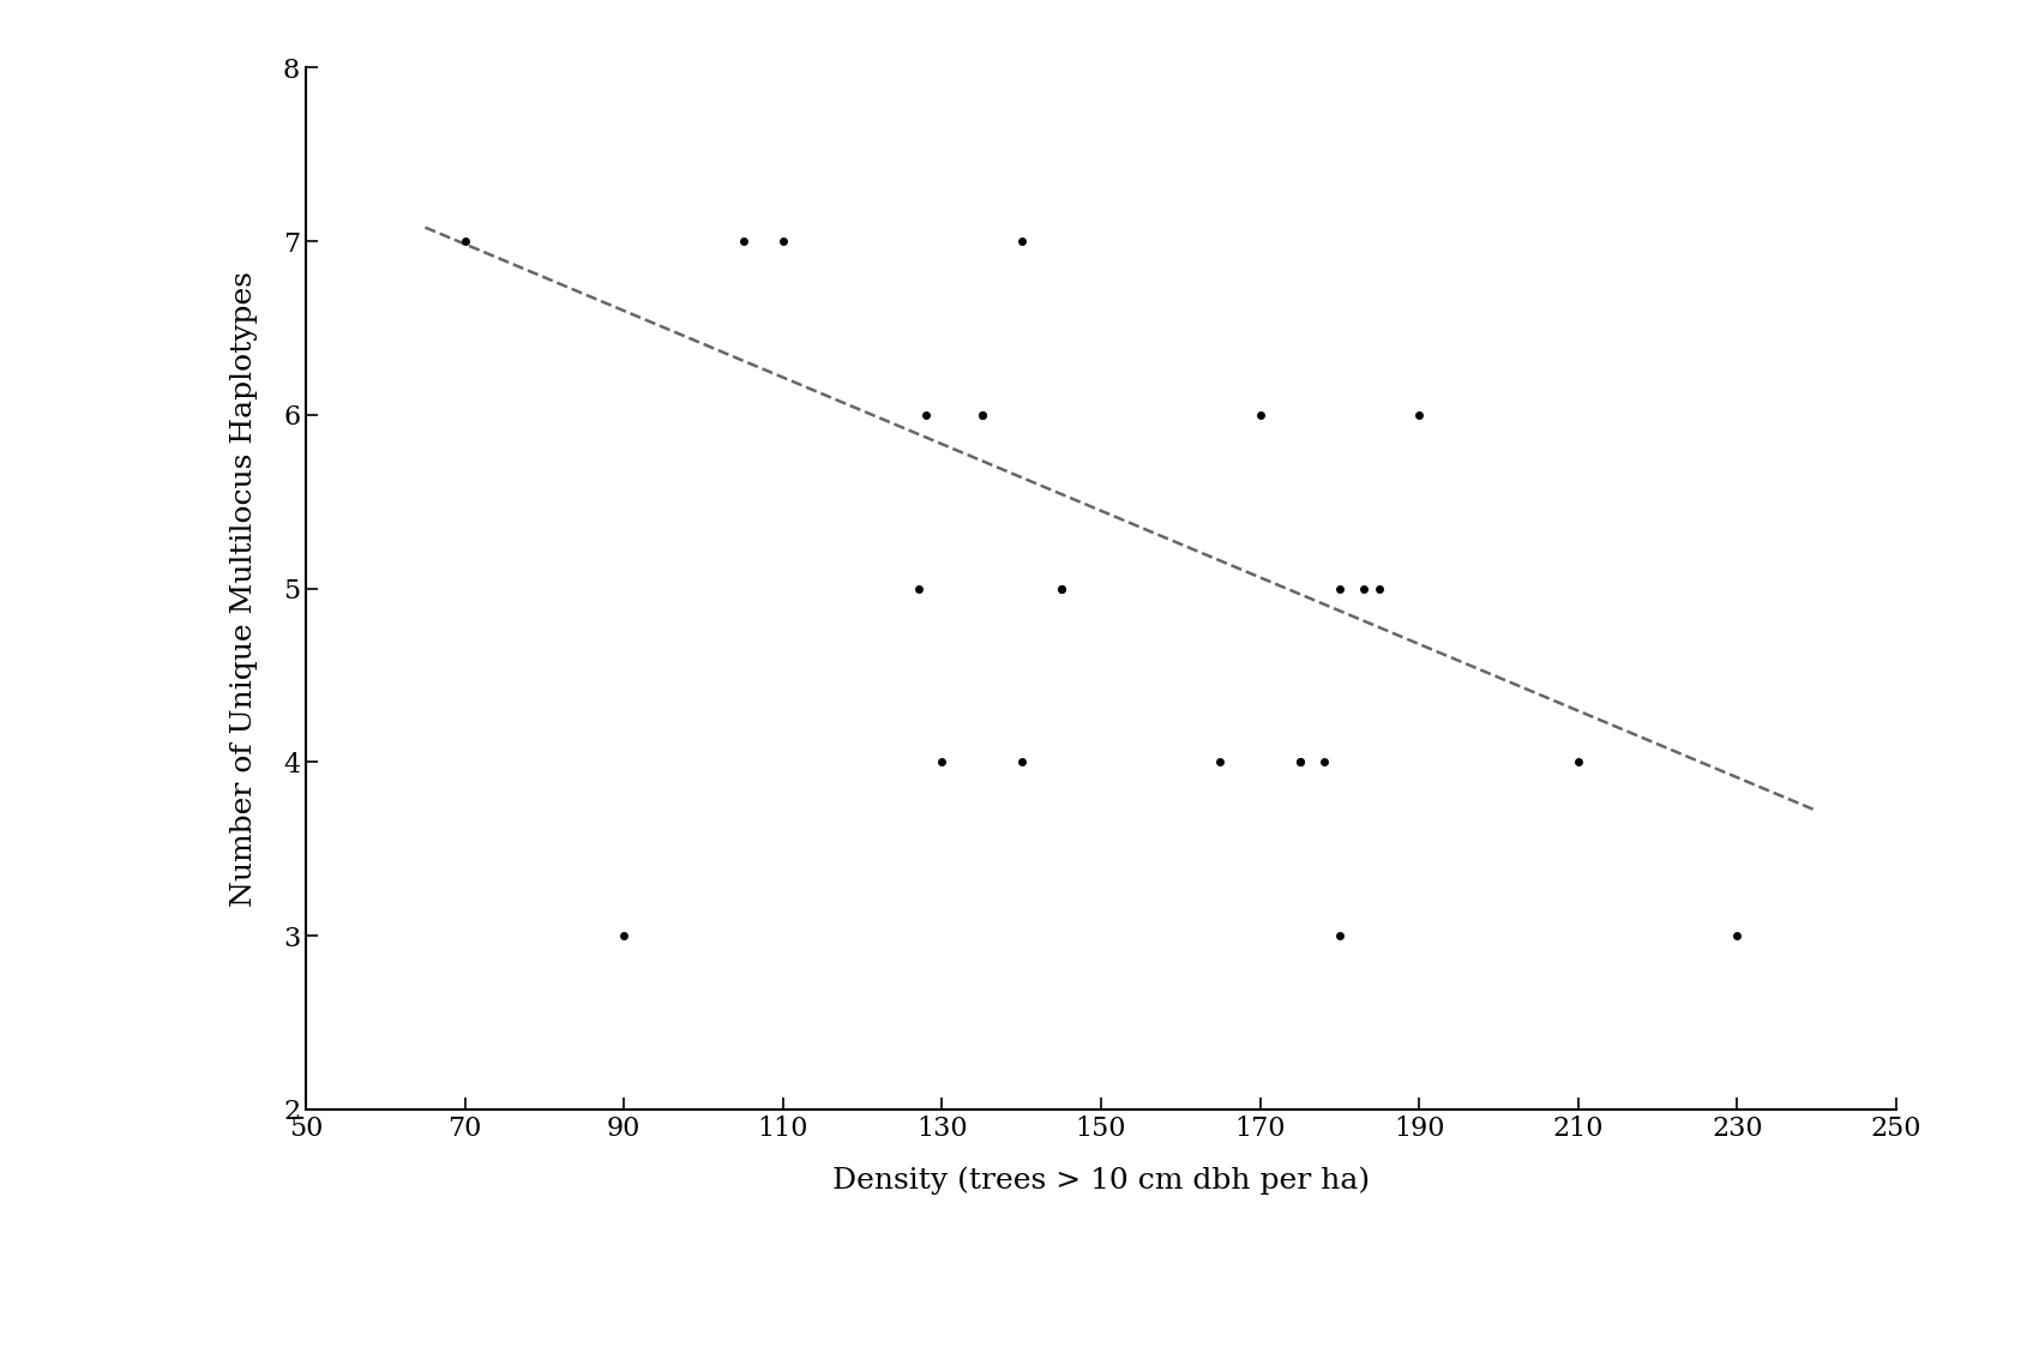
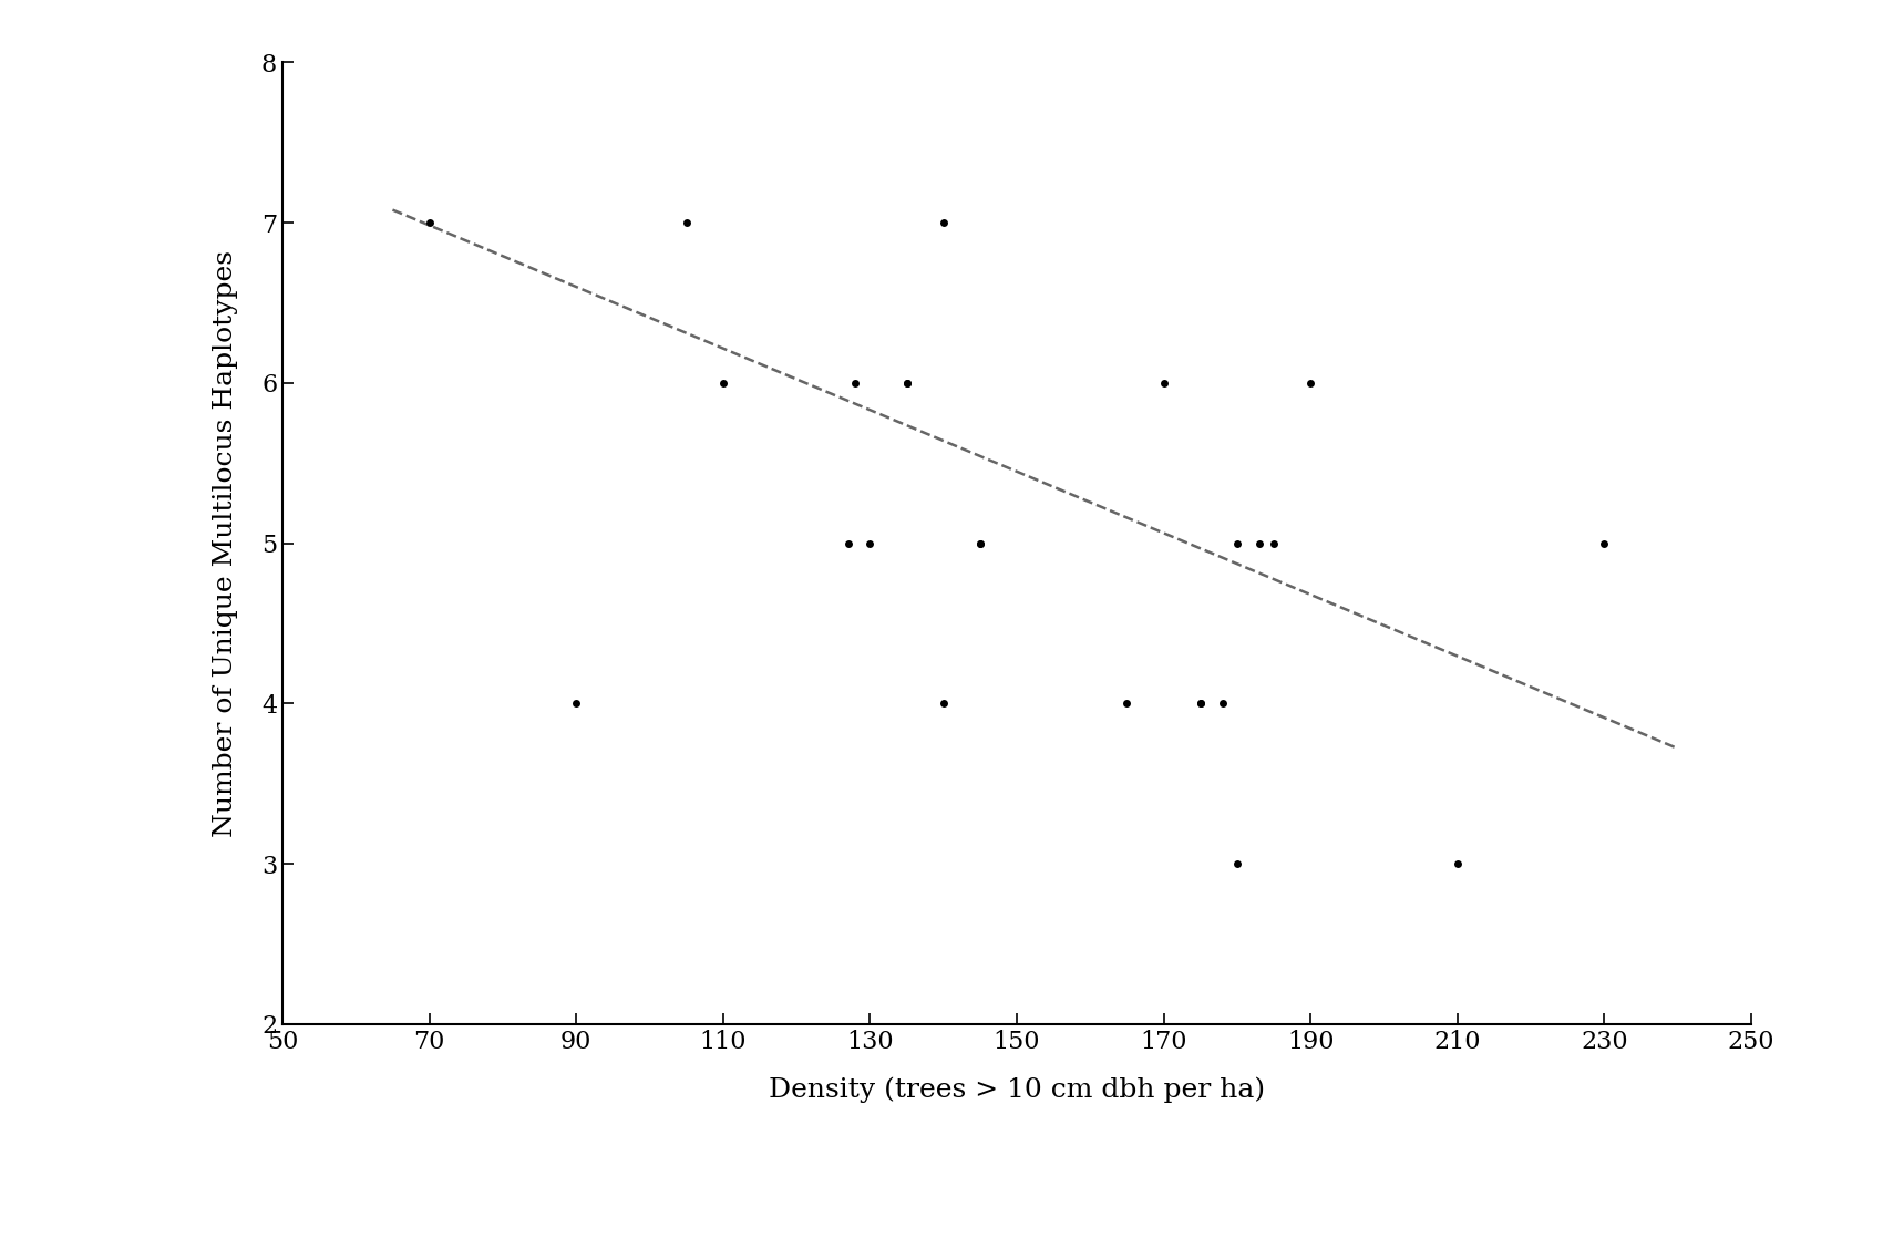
90: 3 -> 4
110: 7 -> 6
130: 4 -> 5
210: 4 -> 3
230: 3 -> 5
